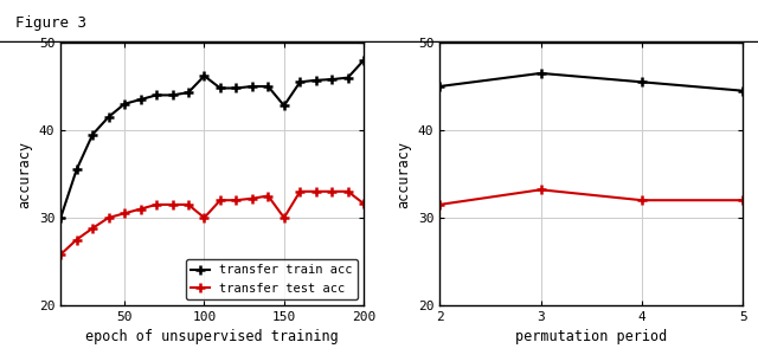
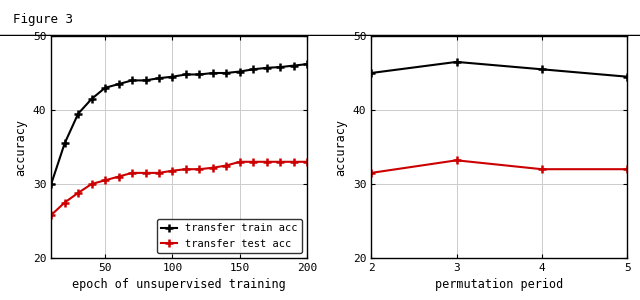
transfer train acc/100: 46.2 -> 44.5
transfer test acc/100: 30.0 -> 31.8
transfer train acc/150: 42.8 -> 45.2
transfer test acc/150: 30.0 -> 33.0
transfer train acc/200: 48.0 -> 46.2
transfer test acc/200: 31.6 -> 33.0
